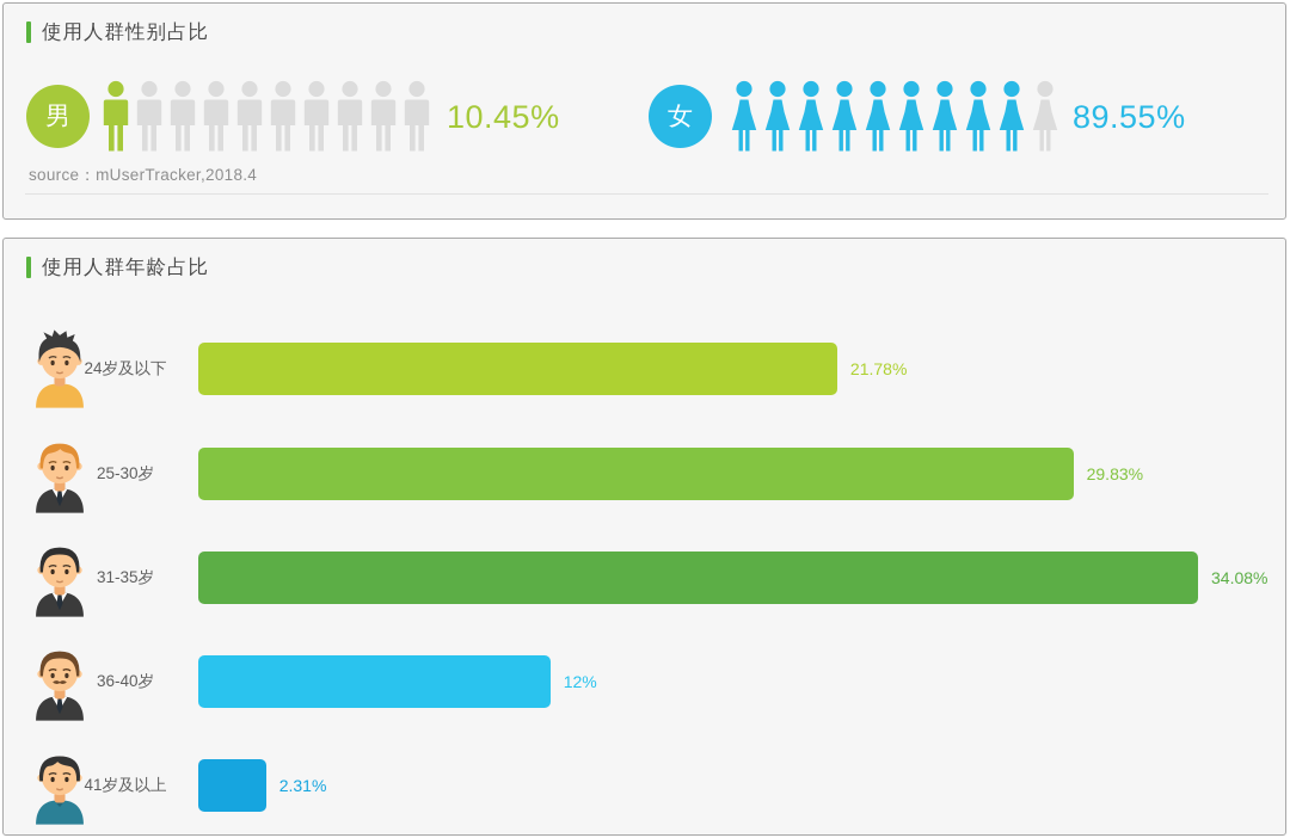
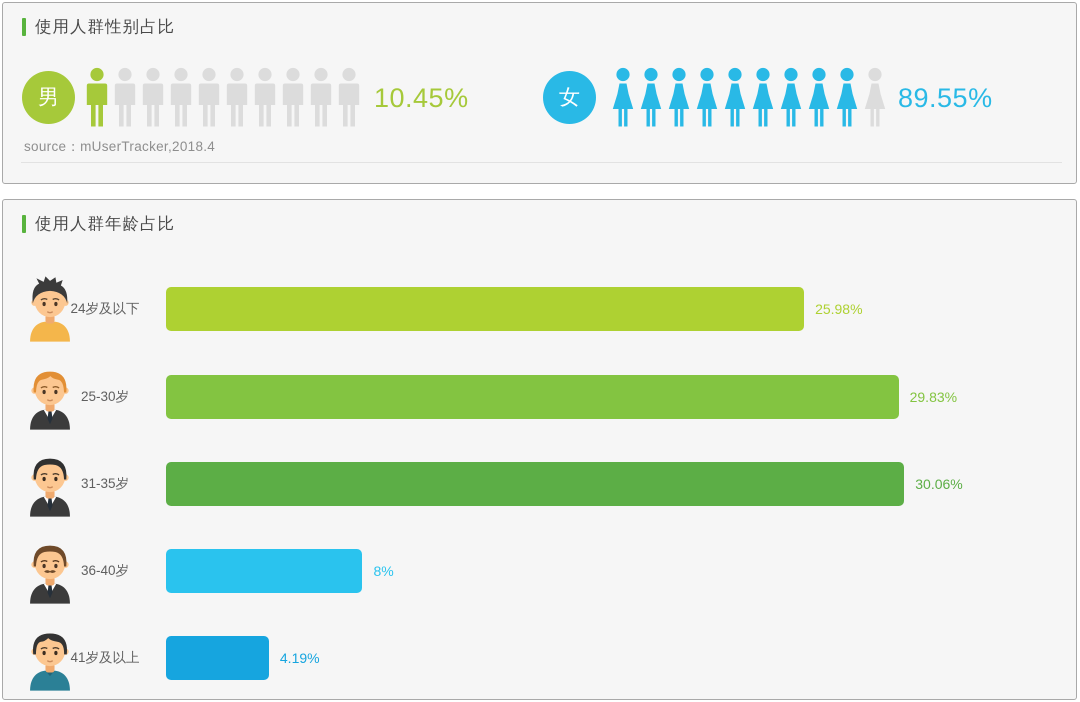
使用人群年龄占比/24岁及以下: 21.78% -> 25.98%
使用人群年龄占比/31-35岁: 34.08% -> 30.06%
使用人群年龄占比/36-40岁: 12% -> 8%
使用人群年龄占比/41岁及以上: 2.31% -> 4.19%
